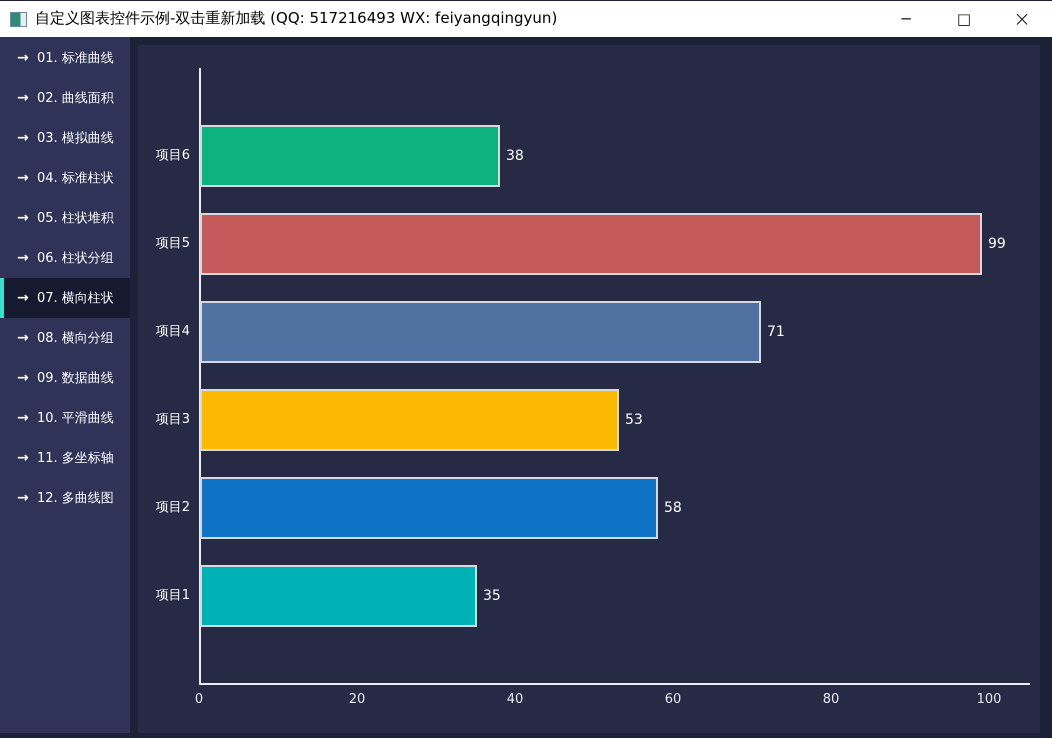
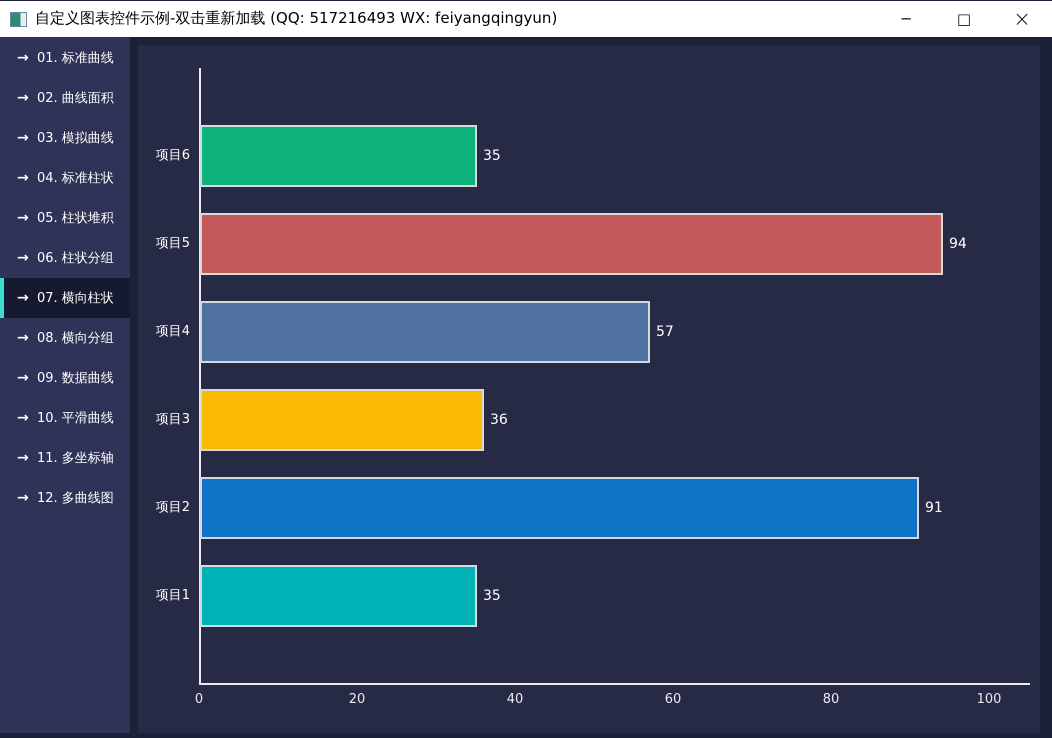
项目2: 58 -> 91
项目3: 53 -> 36
项目4: 71 -> 57
项目5: 99 -> 94
项目6: 38 -> 35
